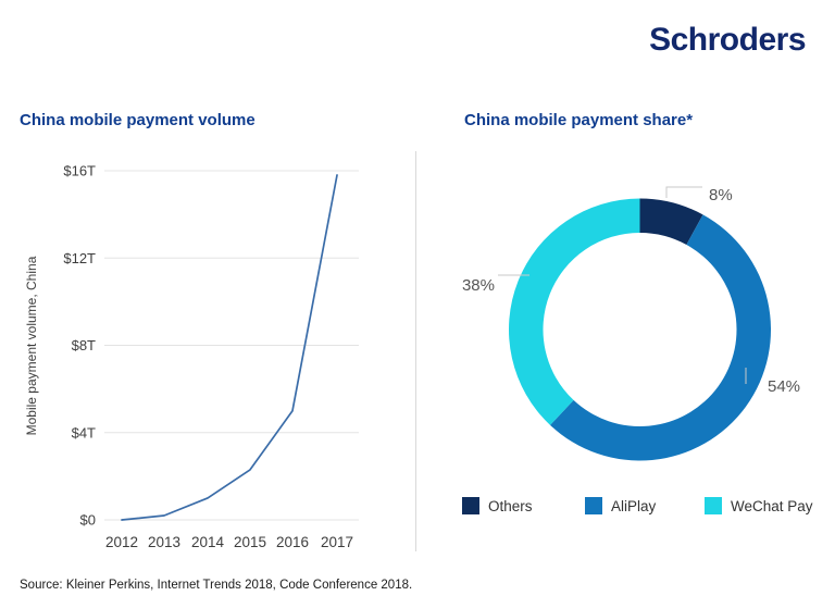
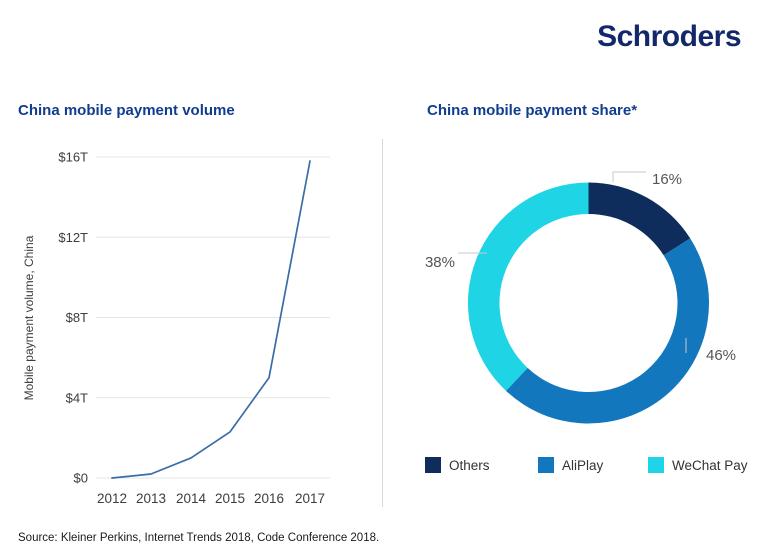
China mobile payment share*/Others: 8% -> 16%
China mobile payment share*/AliPlay: 54% -> 46%
